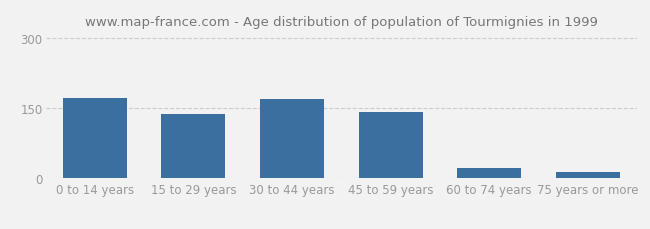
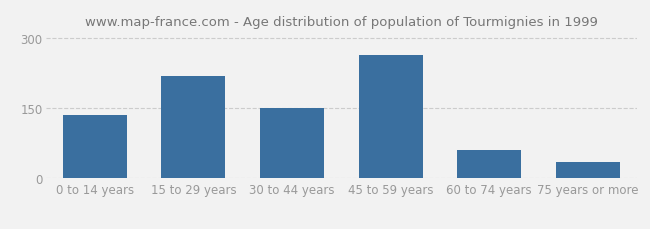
0 to 14 years: 172 -> 135
15 to 29 years: 137 -> 220
30 to 44 years: 170 -> 150
45 to 59 years: 142 -> 265
60 to 74 years: 22 -> 60
75 years or more: 13 -> 35
